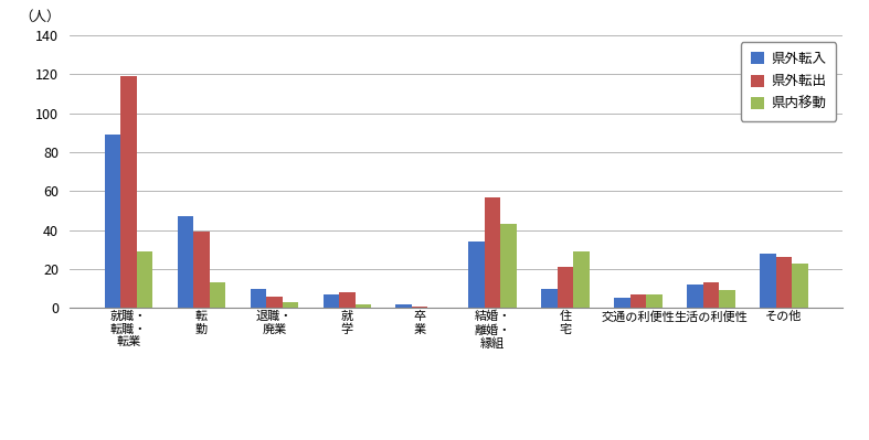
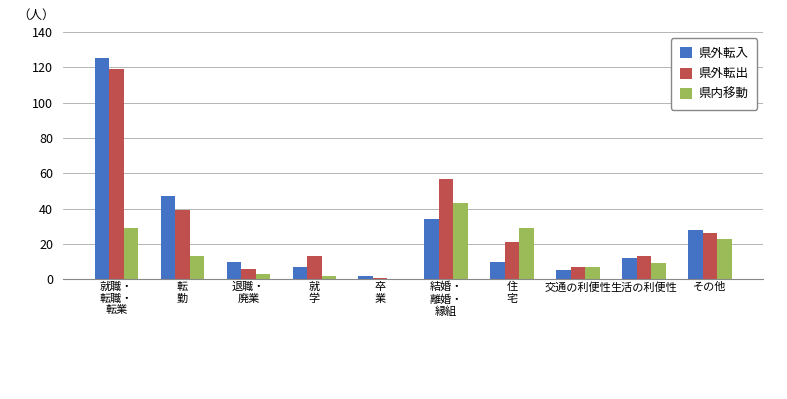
県外転入/就職・ 転職・ 転業: 89 -> 125
県外転出/就 学: 8 -> 13
